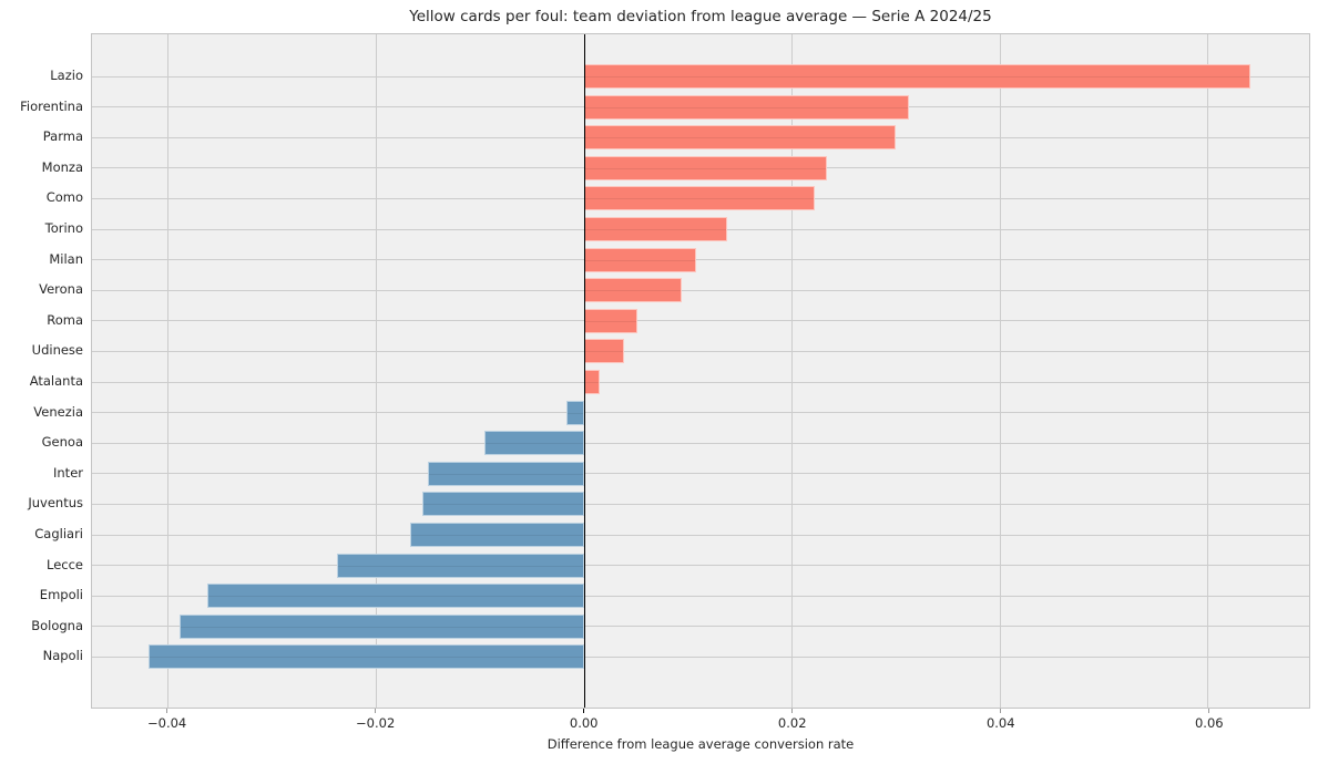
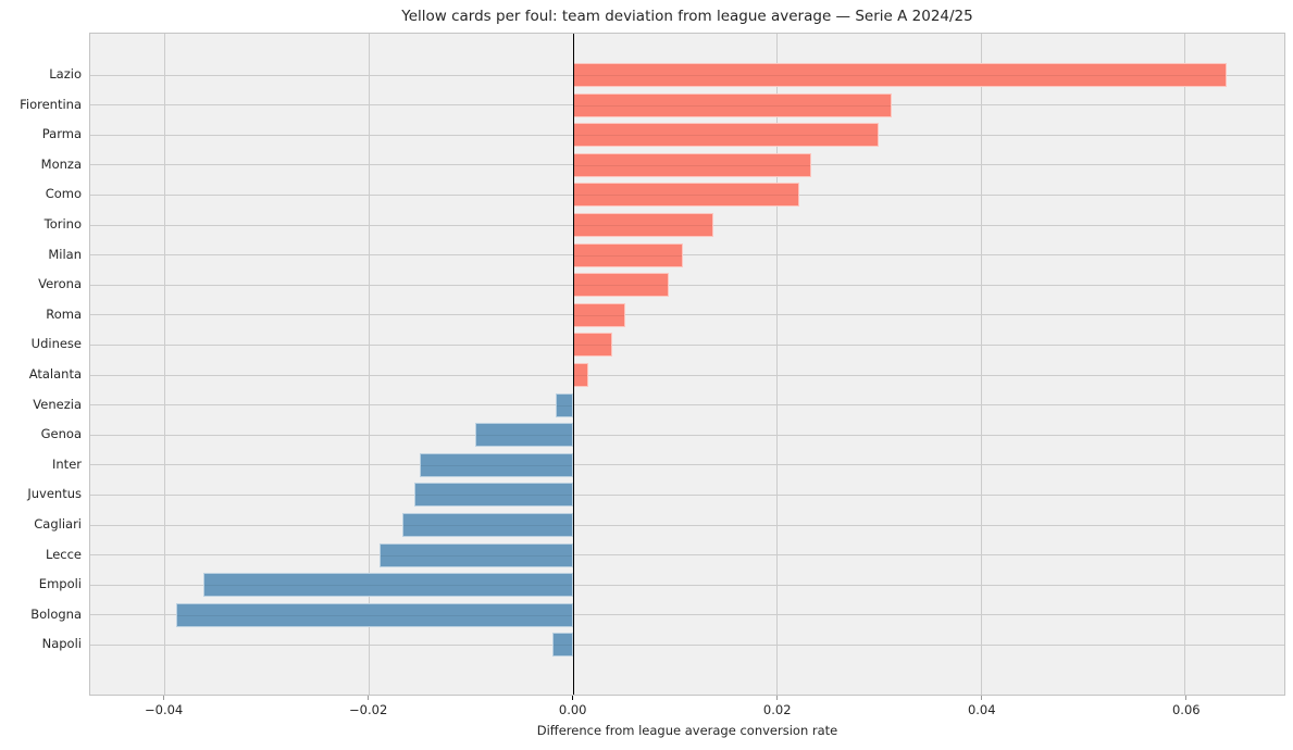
Lecce: -0.024 -> -0.019
Napoli: -0.042 -> -0.002
